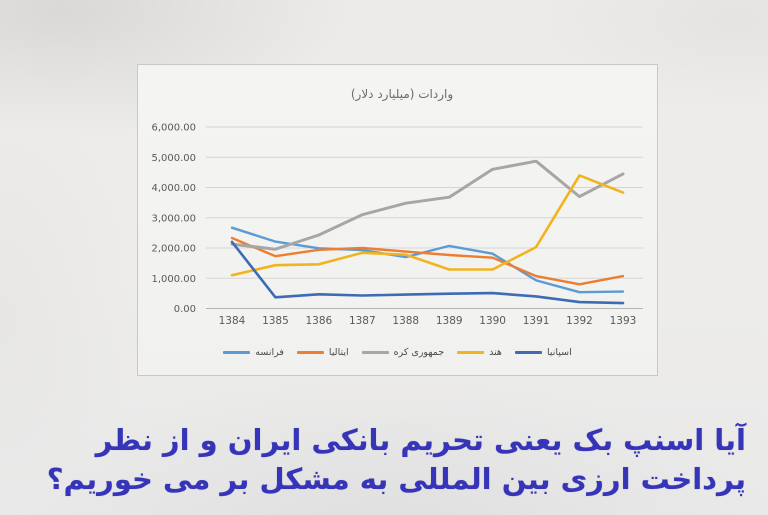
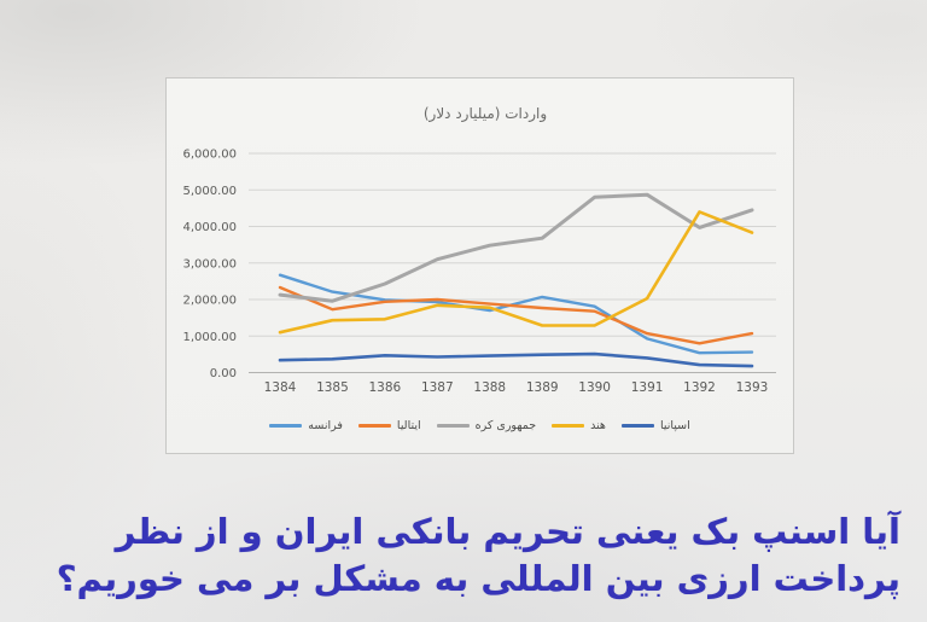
اسپانیا/1384: 2200 -> 300
جمهوری کره/1390: 4600 -> 4800
جمهوری کره/1392: 3700 -> 4000
